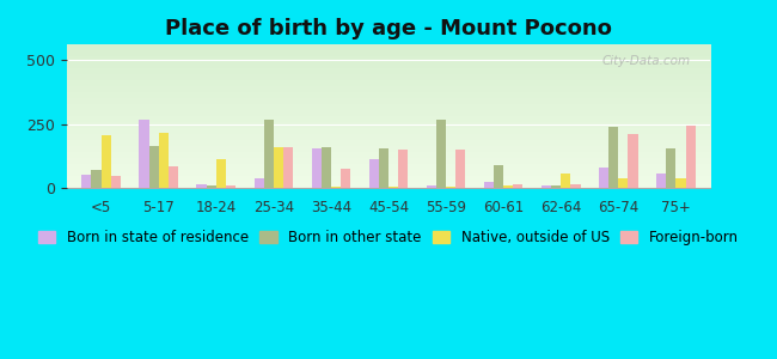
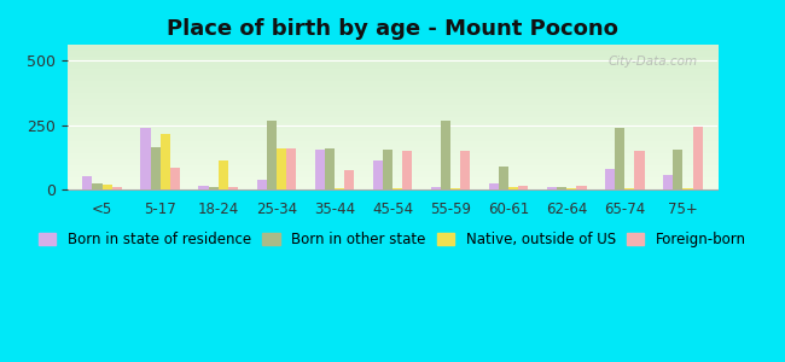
Born in other state/<5: 70 -> 25
Native, outside of US/<5: 205 -> 18
Foreign-born/<5: 45 -> 8
Born in state of residence/5-17: 265 -> 240
Native, outside of US/62-64: 55 -> 5
Native, outside of US/65-74: 35 -> 5
Foreign-born/65-74: 210 -> 150
Native, outside of US/75+: 35 -> 5
